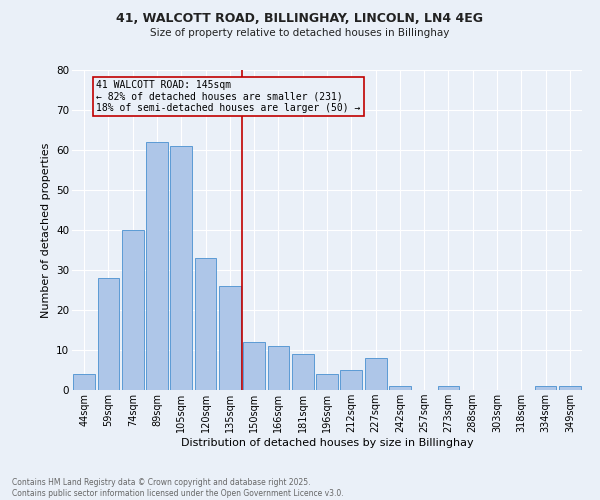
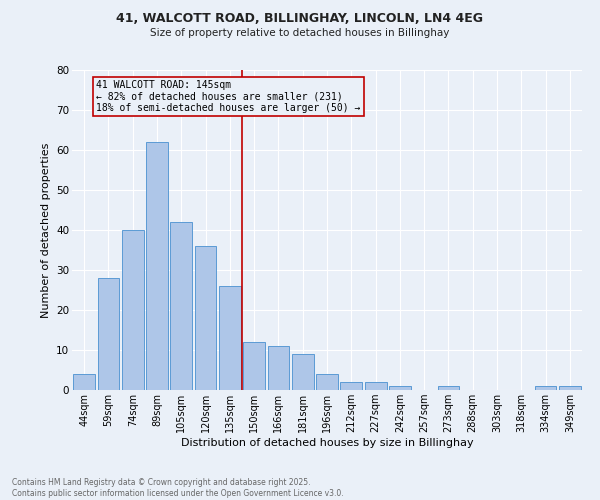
105sqm: 61 -> 42
120sqm: 33 -> 36
212sqm: 5 -> 2
227sqm: 8 -> 2
